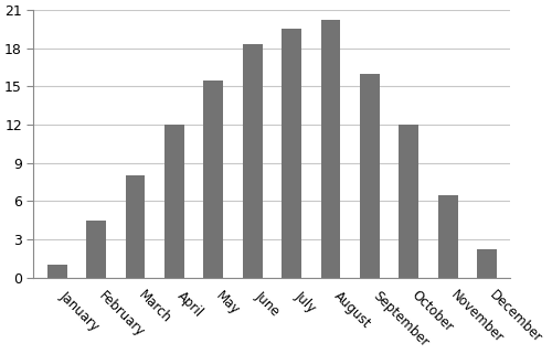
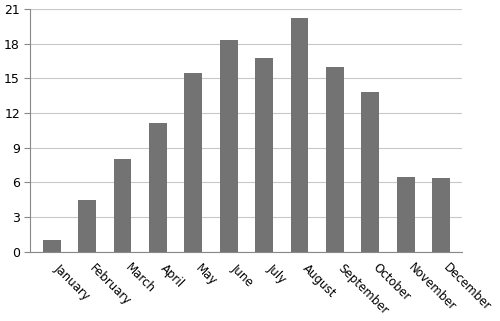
April: 12.0 -> 11.1
July: 19.5 -> 16.8
October: 12.0 -> 13.8
December: 2.2 -> 6.4
